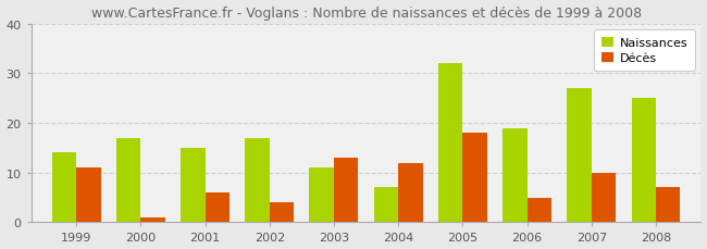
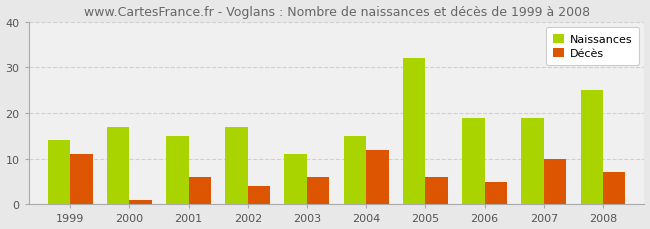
Décès/2003: 13 -> 6
Naissances/2004: 7 -> 15
Décès/2005: 18 -> 6
Naissances/2007: 27 -> 19
